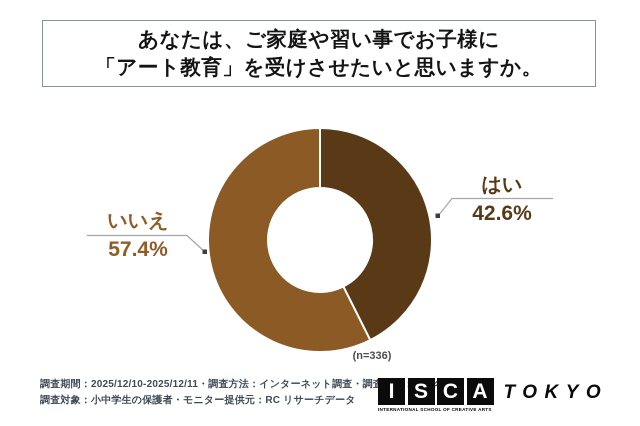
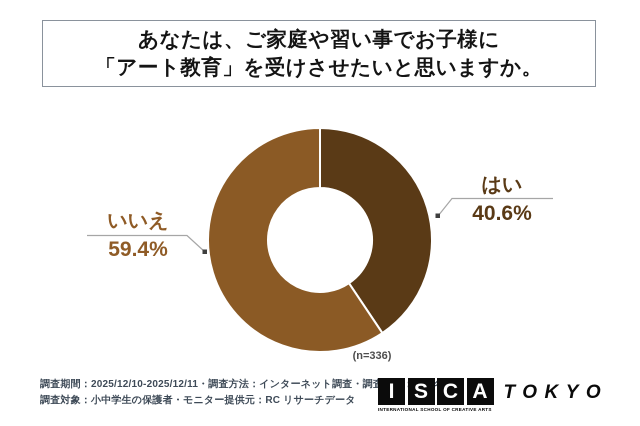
はい: 42.6% -> 40.6%
いいえ: 57.4% -> 59.4%
